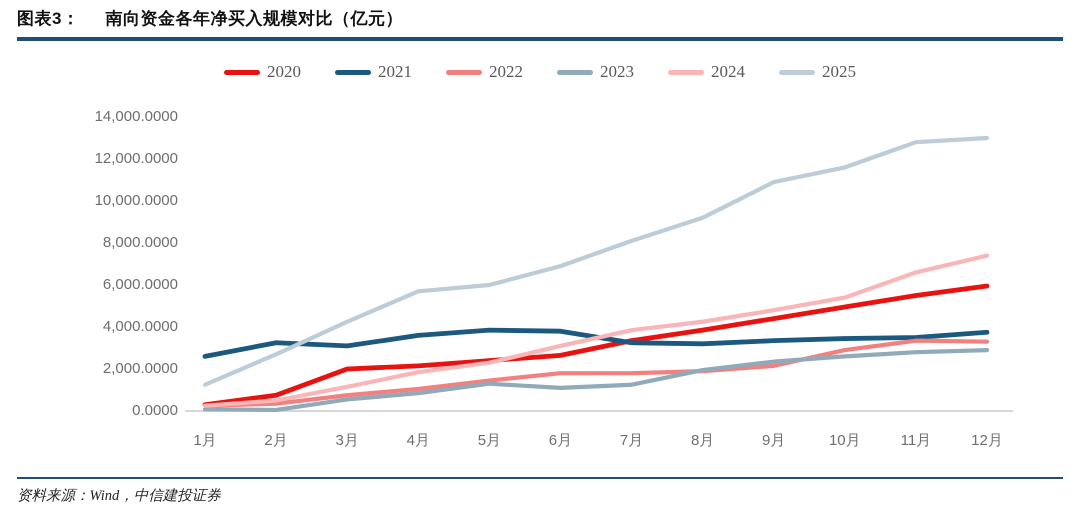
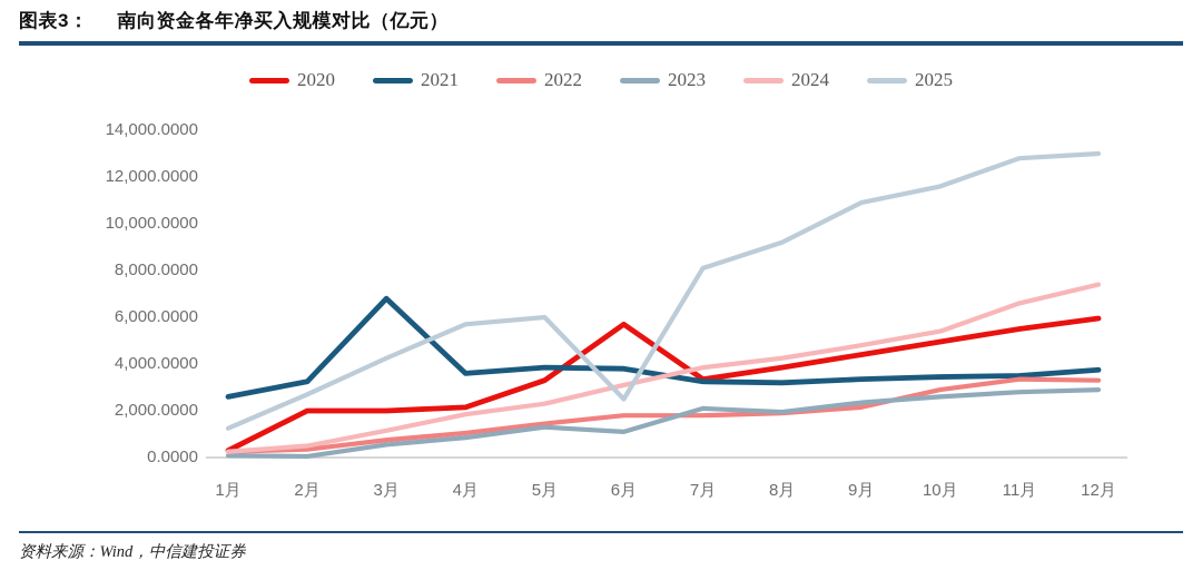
2020/2月: 800 -> 2000
2021/3月: 3100 -> 6800
2020/5月: 2400 -> 3300
2020/6月: 2600 -> 5700
2025/6月: 6900 -> 2500
2023/7月: 1200 -> 2100
